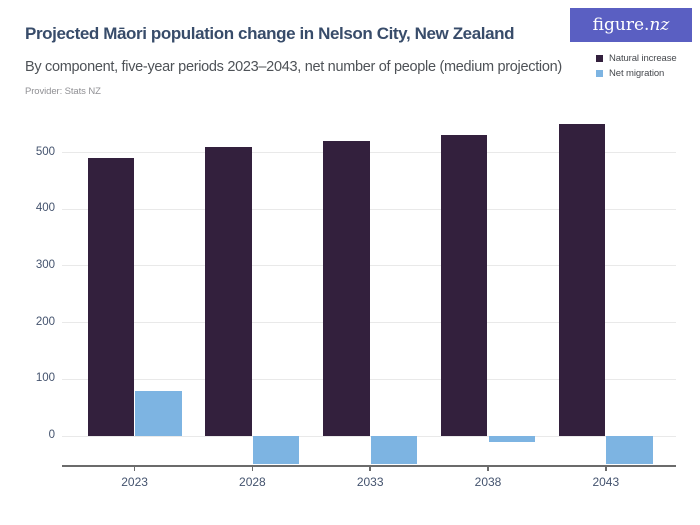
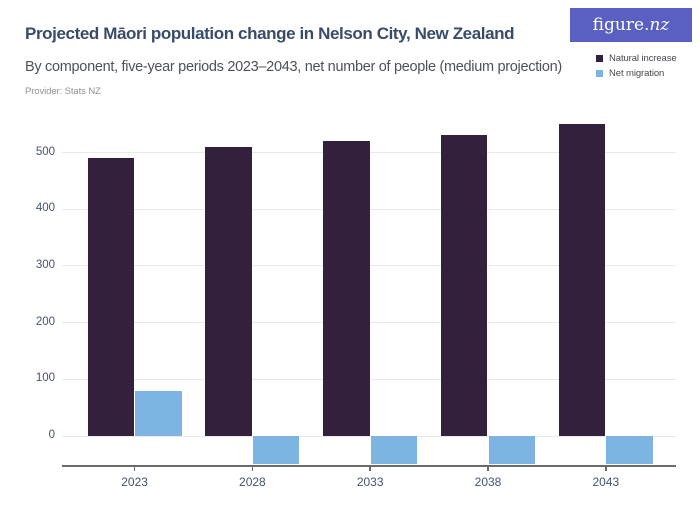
Net migration/2038: -10 -> -50
